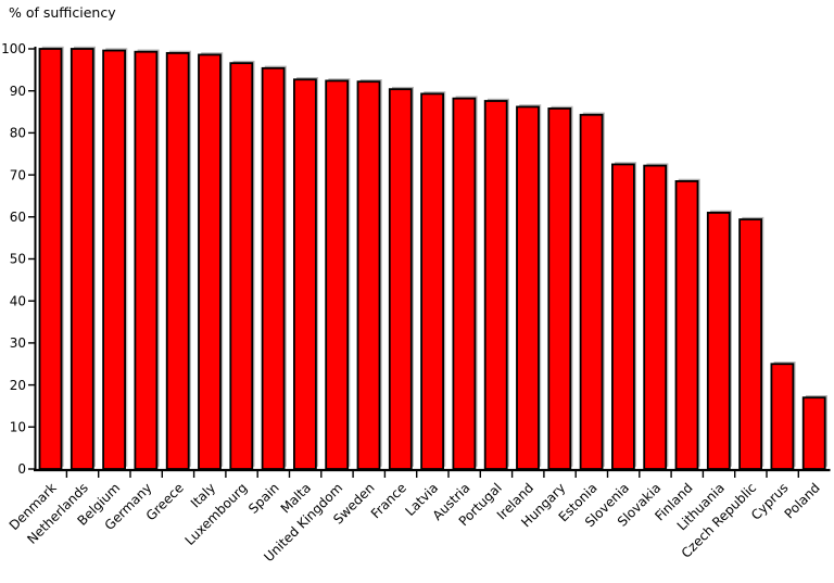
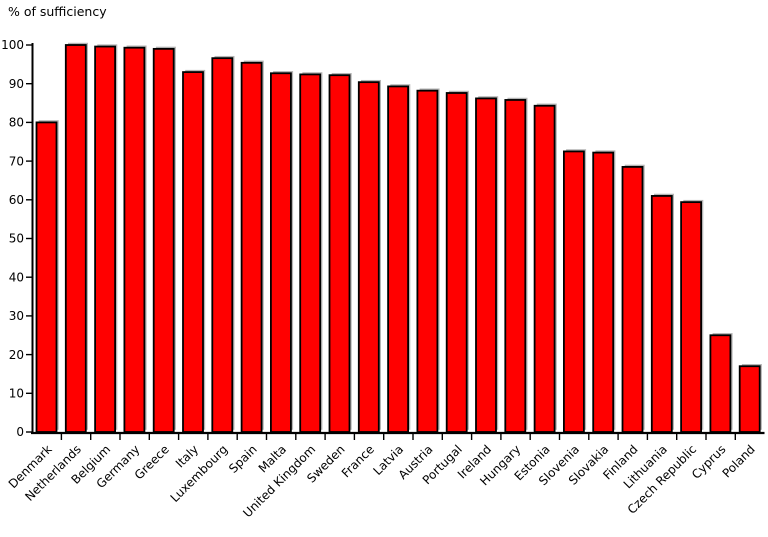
Denmark: 100 -> 80
Italy: 99 -> 93
